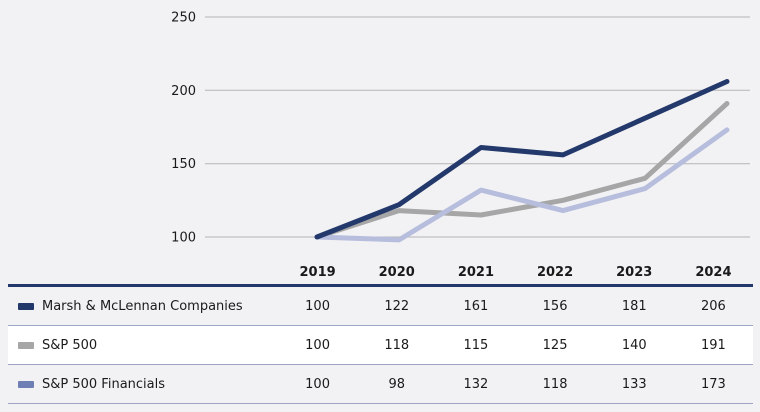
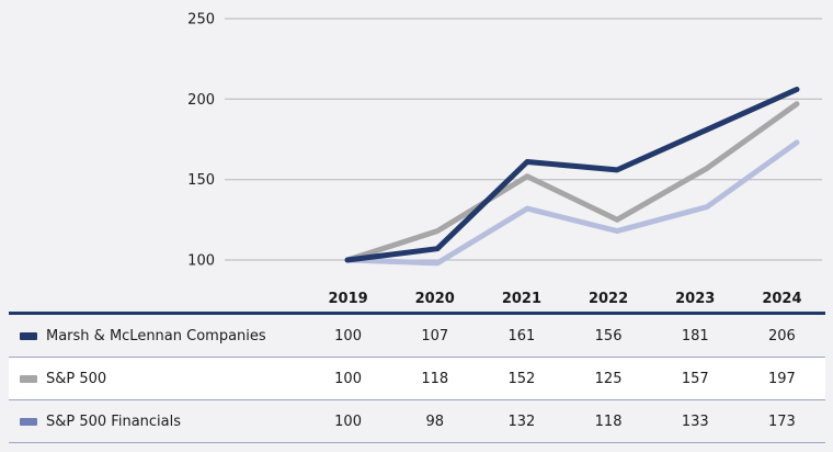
Marsh & McLennan Companies/2020: 122 -> 107
S&P 500/2021: 115 -> 152
S&P 500/2023: 140 -> 157
S&P 500/2024: 191 -> 197
